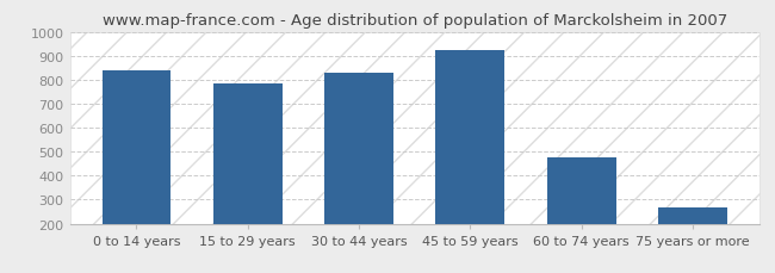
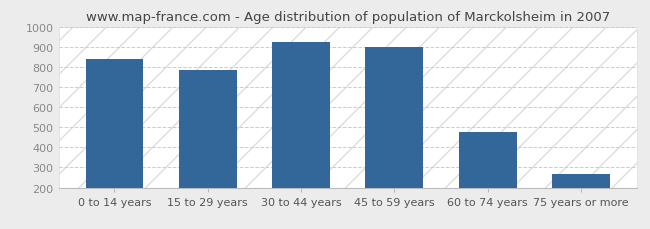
30 to 44 years: 830 -> 925
45 to 59 years: 925 -> 900
